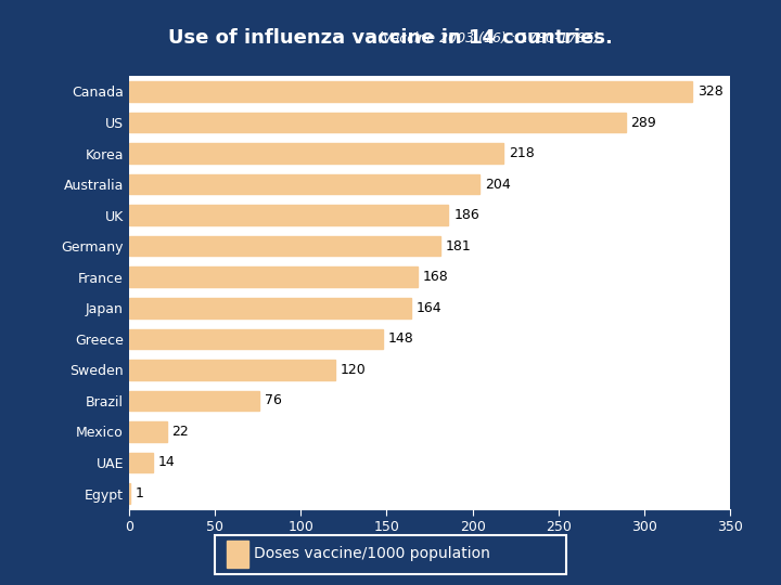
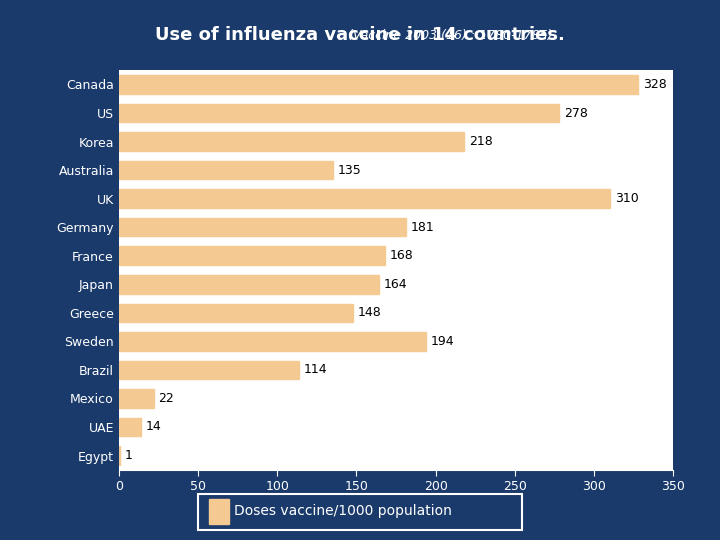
US: 289 -> 278
Australia: 204 -> 135
UK: 186 -> 310
Sweden: 120 -> 194
Brazil: 76 -> 114
